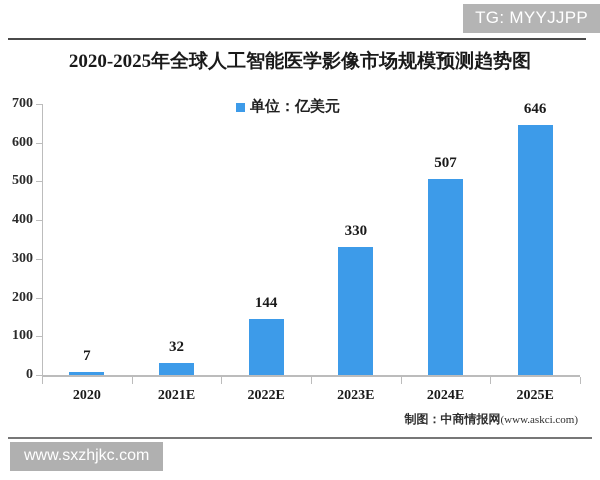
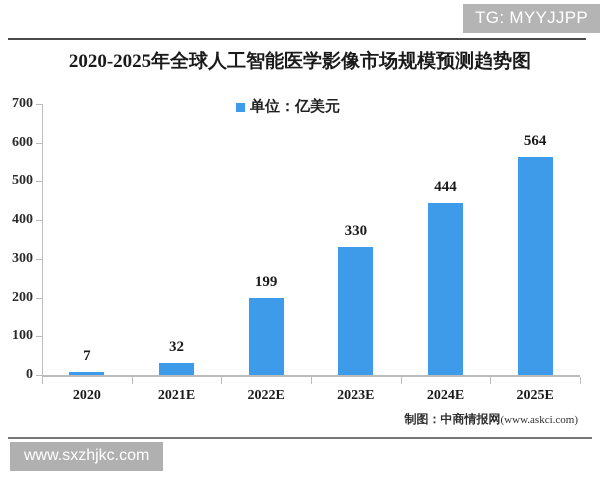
2022E: 144 -> 199
2024E: 507 -> 444
2025E: 646 -> 564
